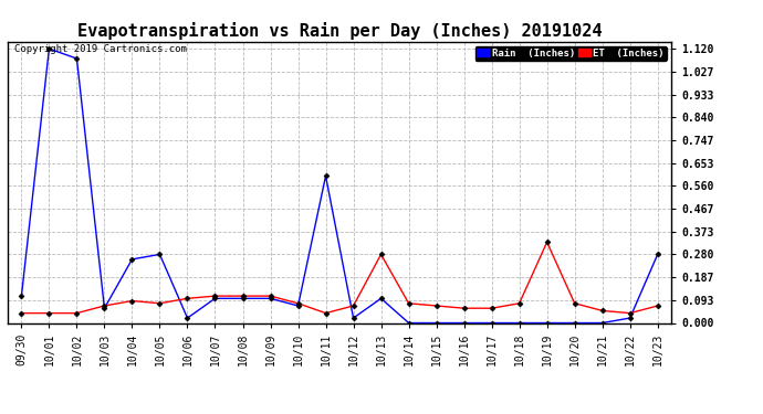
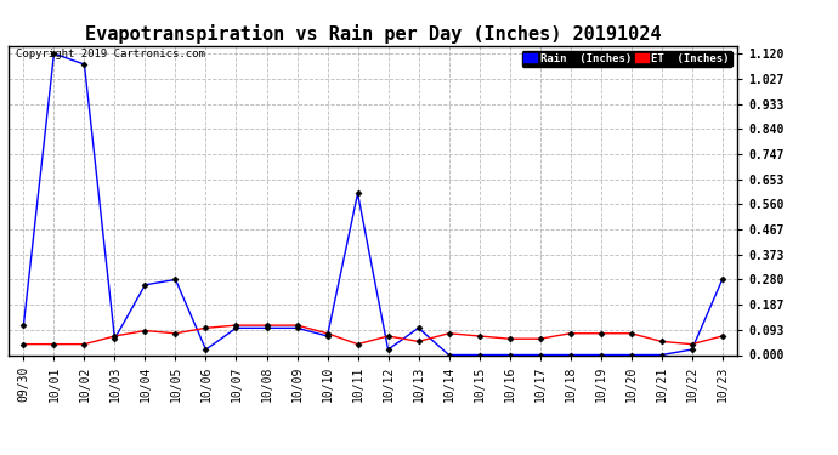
ET (Inches)/10/13: 0.28 -> 0.05
ET (Inches)/10/19: 0.33 -> 0.08
